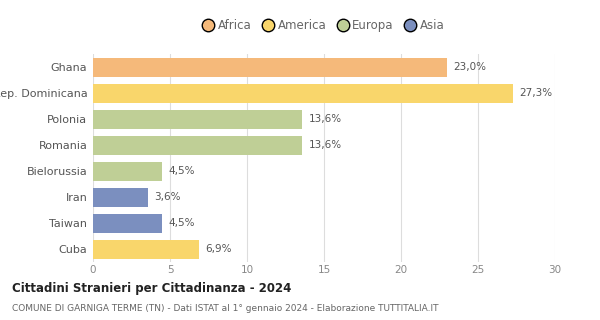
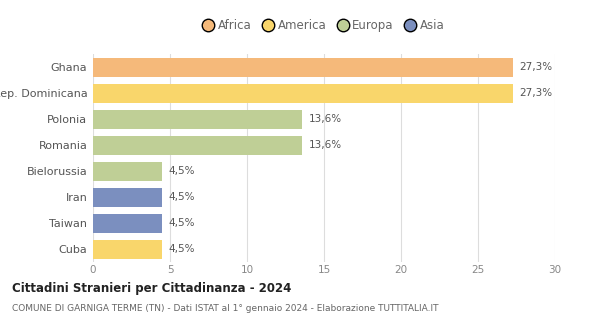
Ghana: 23,0% -> 27,3%
Iran: 3,6% -> 4,5%
Cuba: 6,9% -> 4,5%
